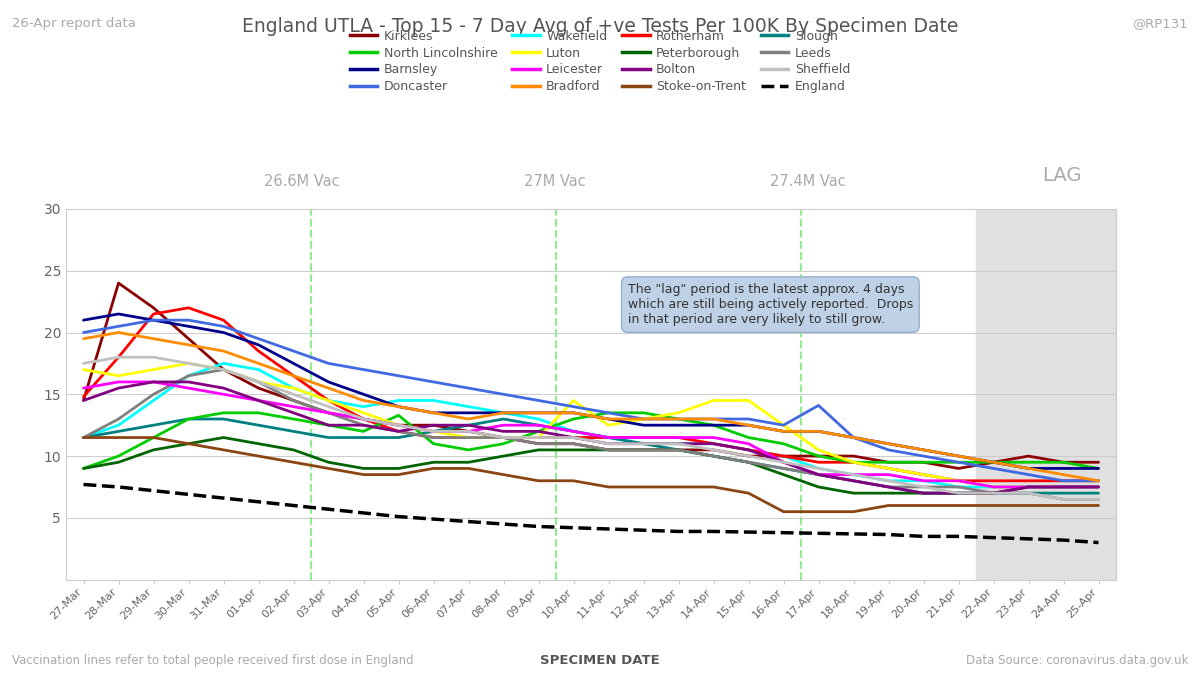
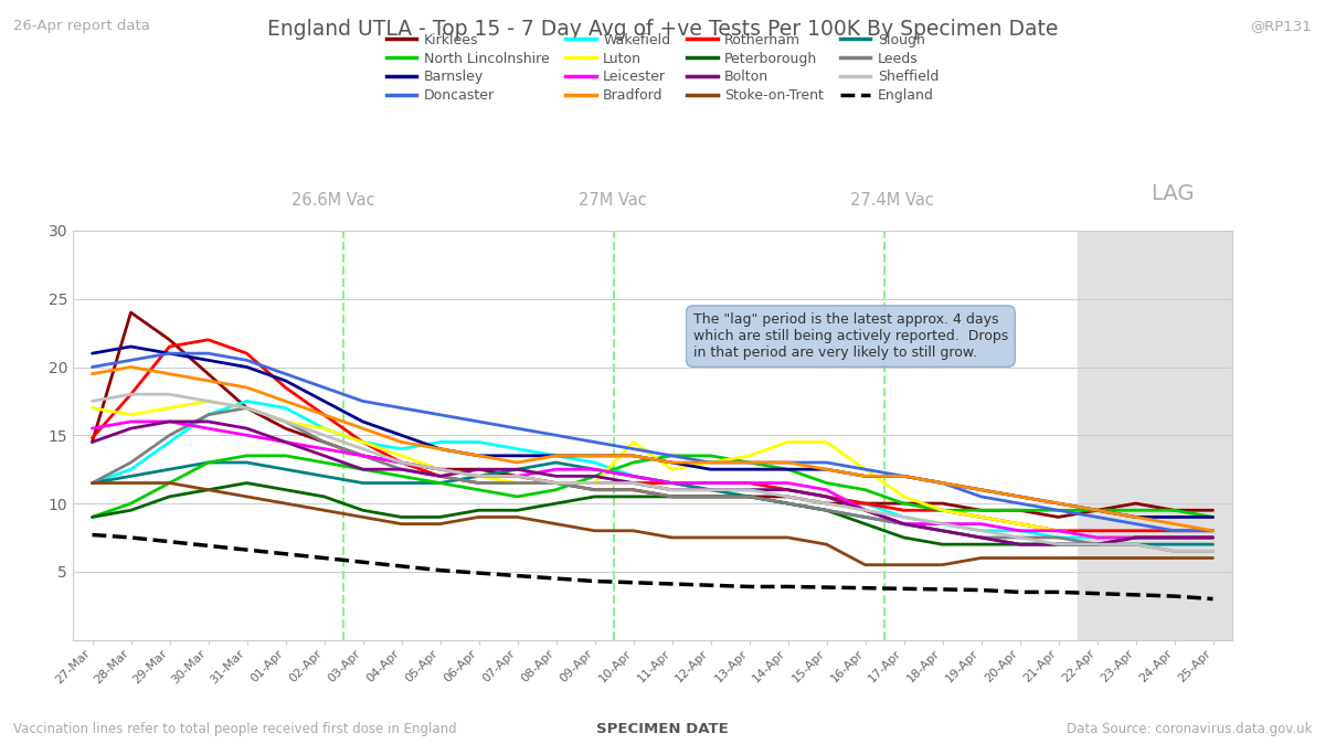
North Lincolnshire/05-Apr: 13.3 -> 11.5
Doncaster/17-Apr: 14.1 -> 12.0
